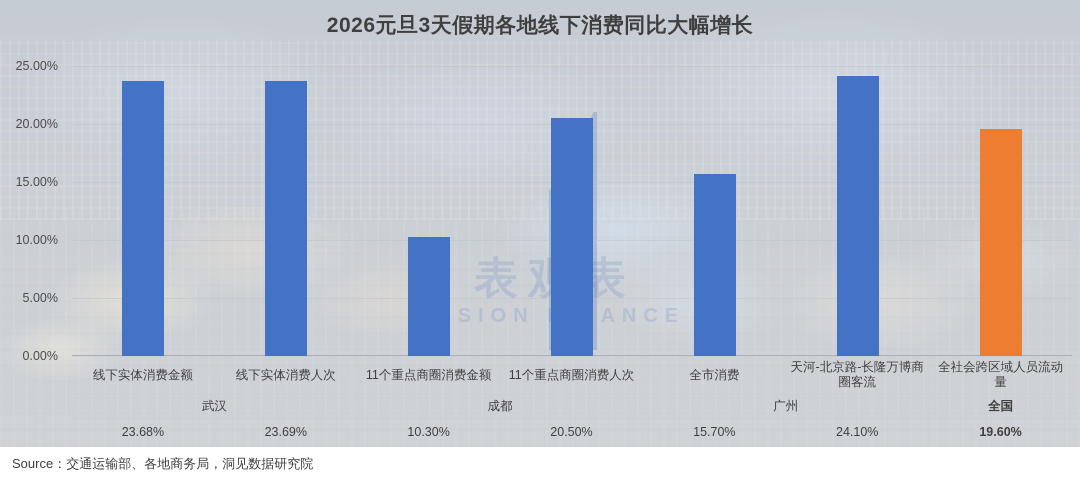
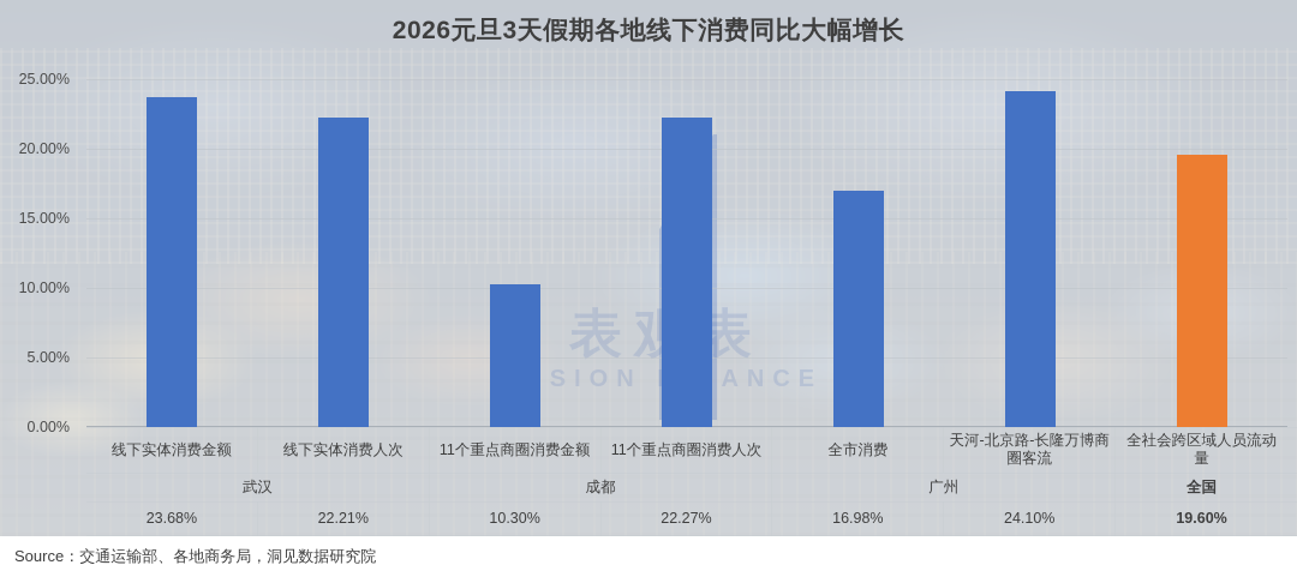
线下实体消费人次: 23.69% -> 22.21%
11个重点商圈消费人次: 20.50% -> 22.27%
全市消费: 15.70% -> 16.98%
